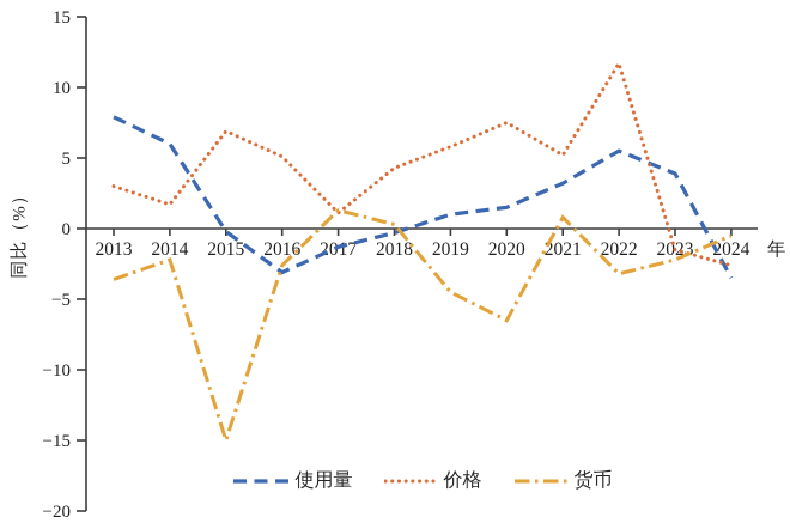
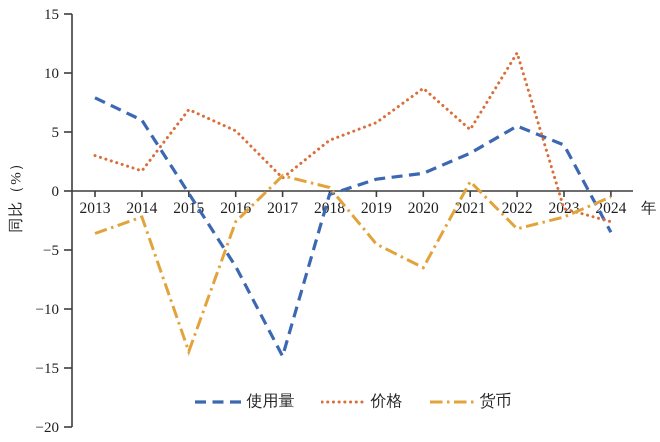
货币/2015: -15.0 -> -13.6
使用量/2016: -3.1 -> -6.4
使用量/2017: -1.3 -> -14.0
价格/2020: 7.5 -> 8.7
